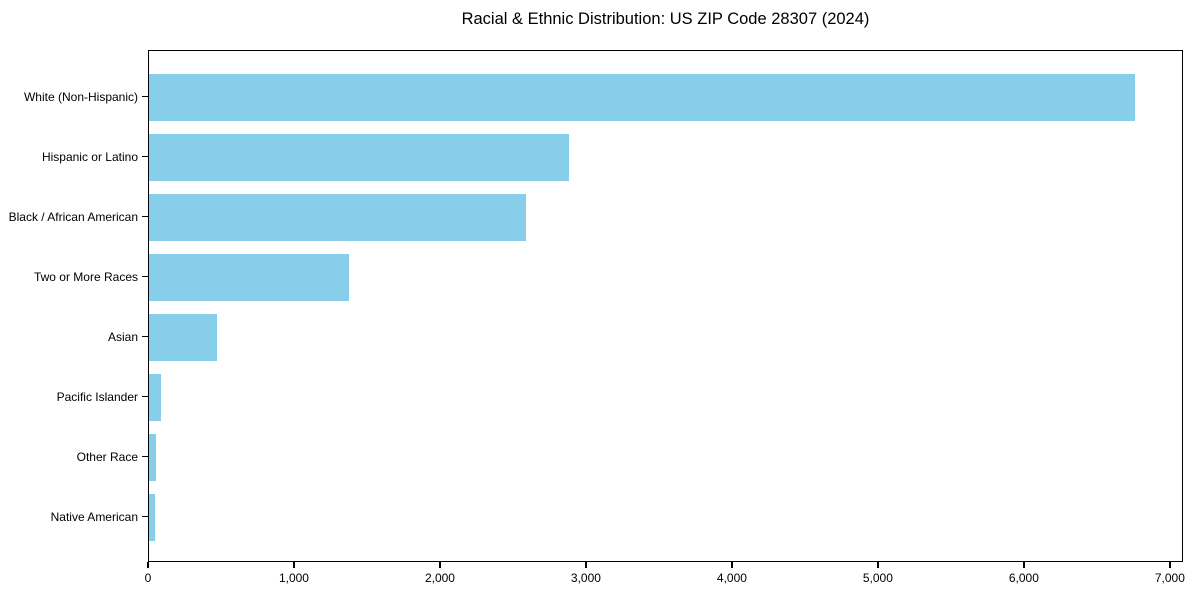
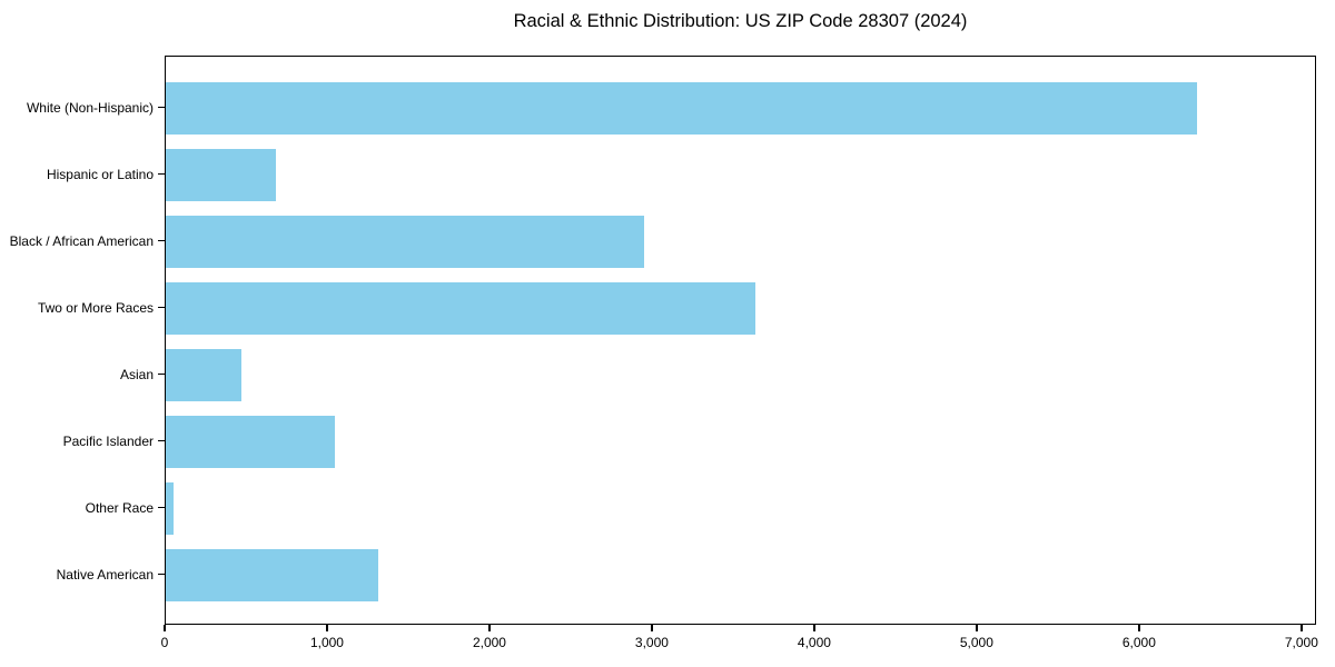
White (Non-Hispanic): 6760 -> 6360
Hispanic or Latino: 2880 -> 680
Black / African American: 2580 -> 2950
Two or More Races: 1380 -> 3640
Pacific Islander: 80 -> 1040
Native American: 40 -> 1310
